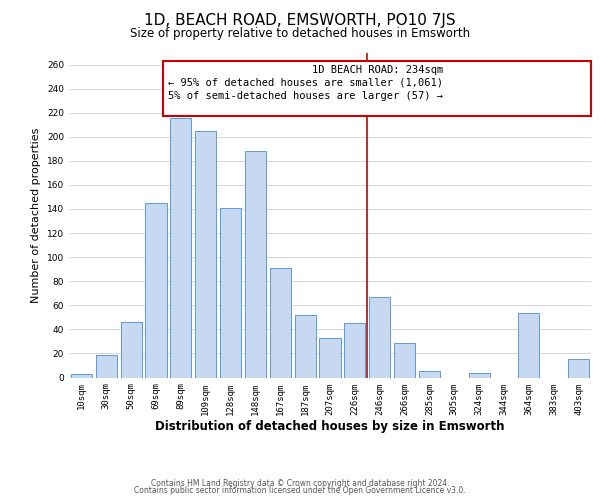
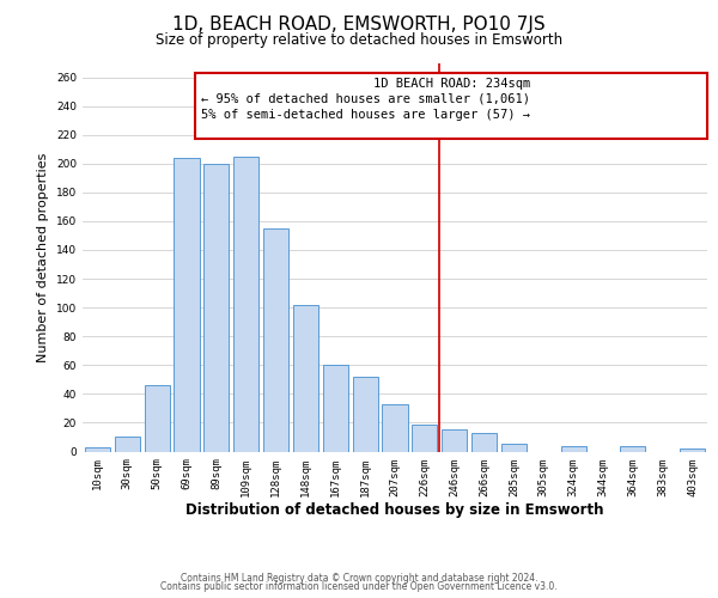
30sqm: 19 -> 10
69sqm: 145 -> 204
89sqm: 216 -> 200
128sqm: 141 -> 155
148sqm: 188 -> 102
167sqm: 91 -> 60
226sqm: 45 -> 19
246sqm: 67 -> 15
266sqm: 29 -> 13
364sqm: 54 -> 4
403sqm: 15 -> 2
